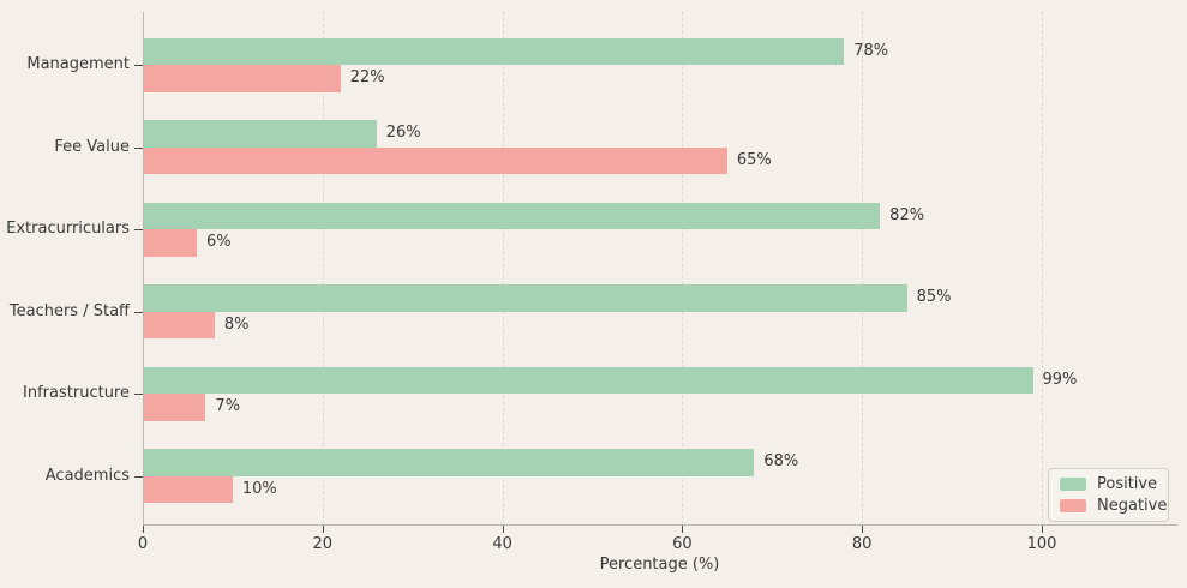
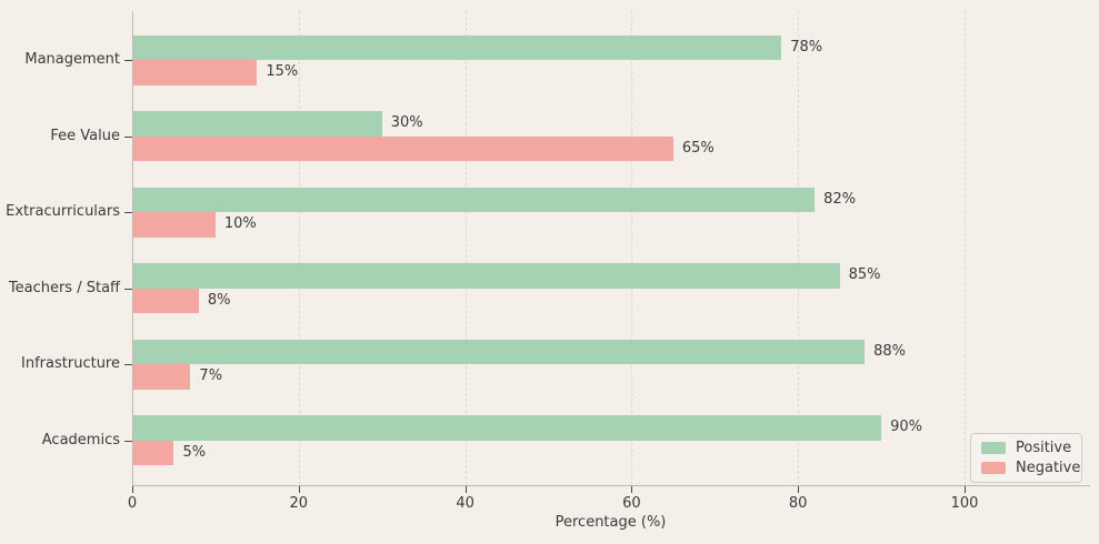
Negative/Management: 22% -> 15%
Positive/Fee Value: 26% -> 30%
Negative/Extracurriculars: 6% -> 10%
Positive/Infrastructure: 99% -> 88%
Positive/Academics: 68% -> 90%
Negative/Academics: 10% -> 5%
